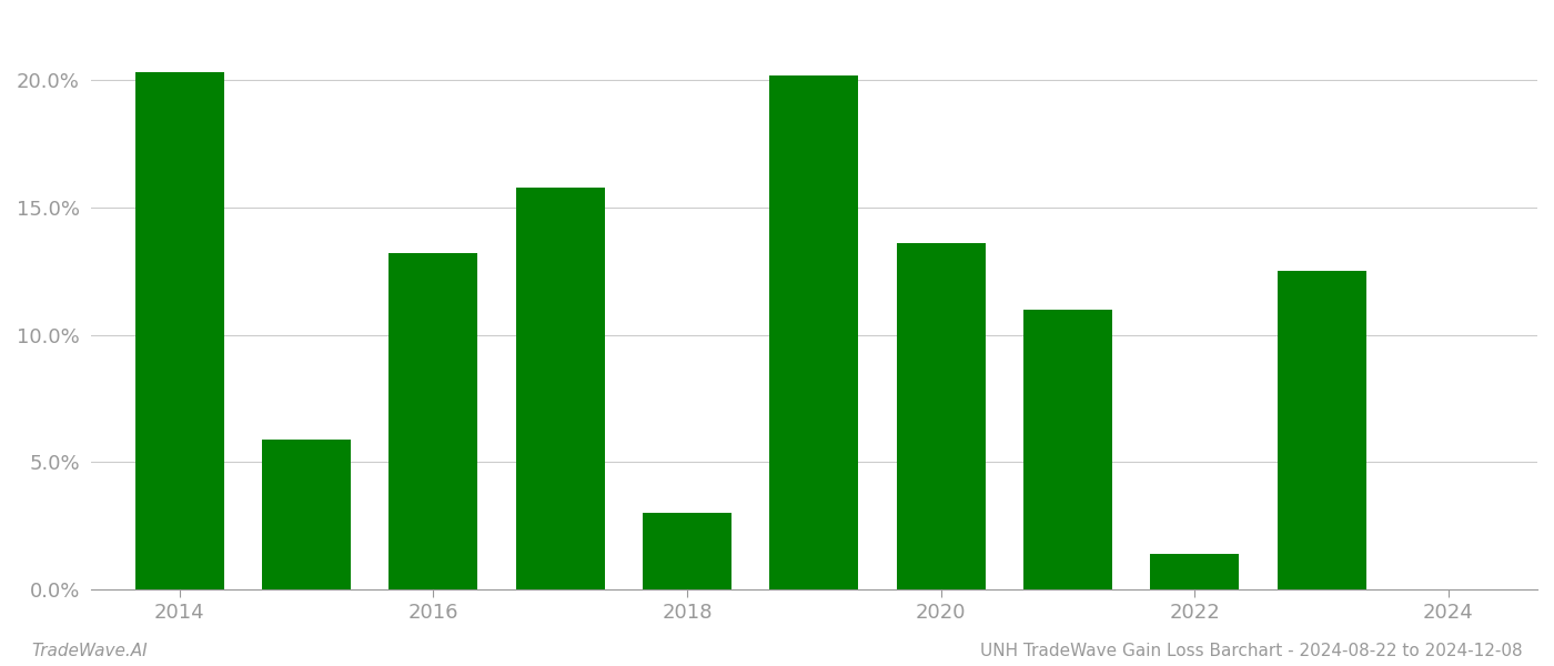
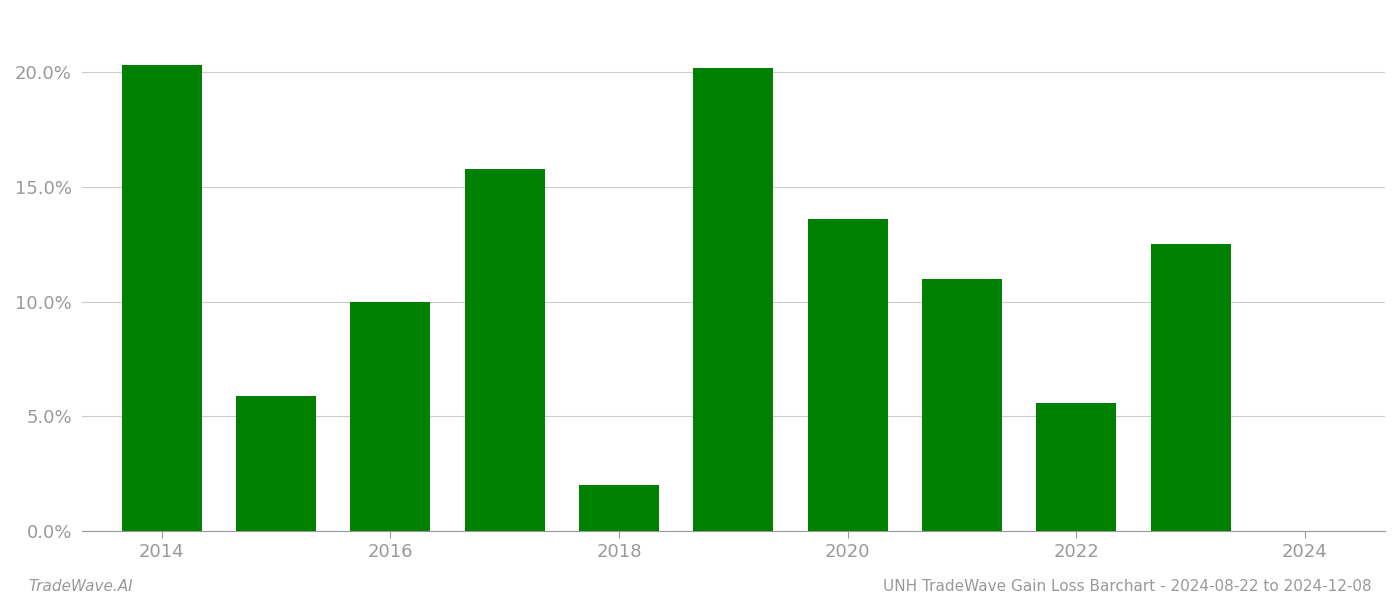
2016: 13.2% -> 10.0%
2018: 3.0% -> 2.0%
2022: 1.4% -> 5.6%
